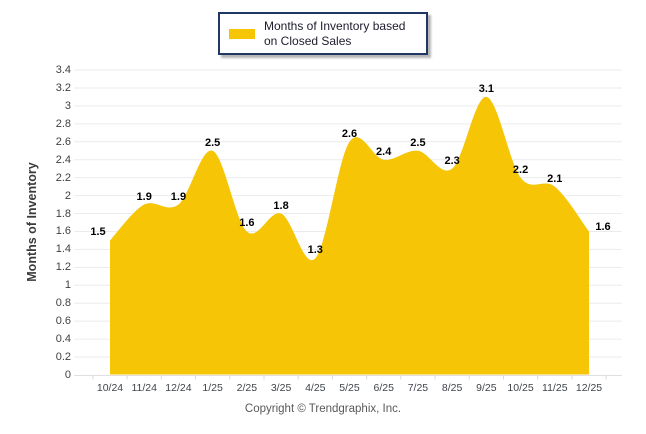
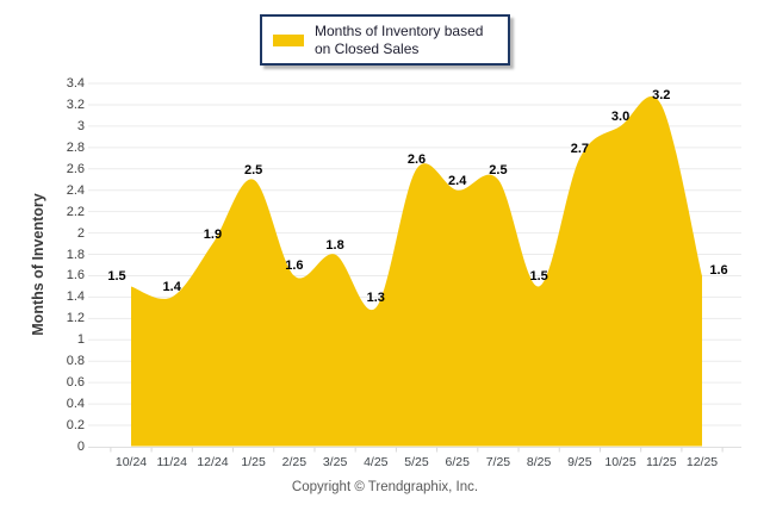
11/24: 1.9 -> 1.4
8/25: 2.3 -> 1.5
9/25: 3.1 -> 2.7
10/25: 2.2 -> 3.0
11/25: 2.1 -> 3.2
